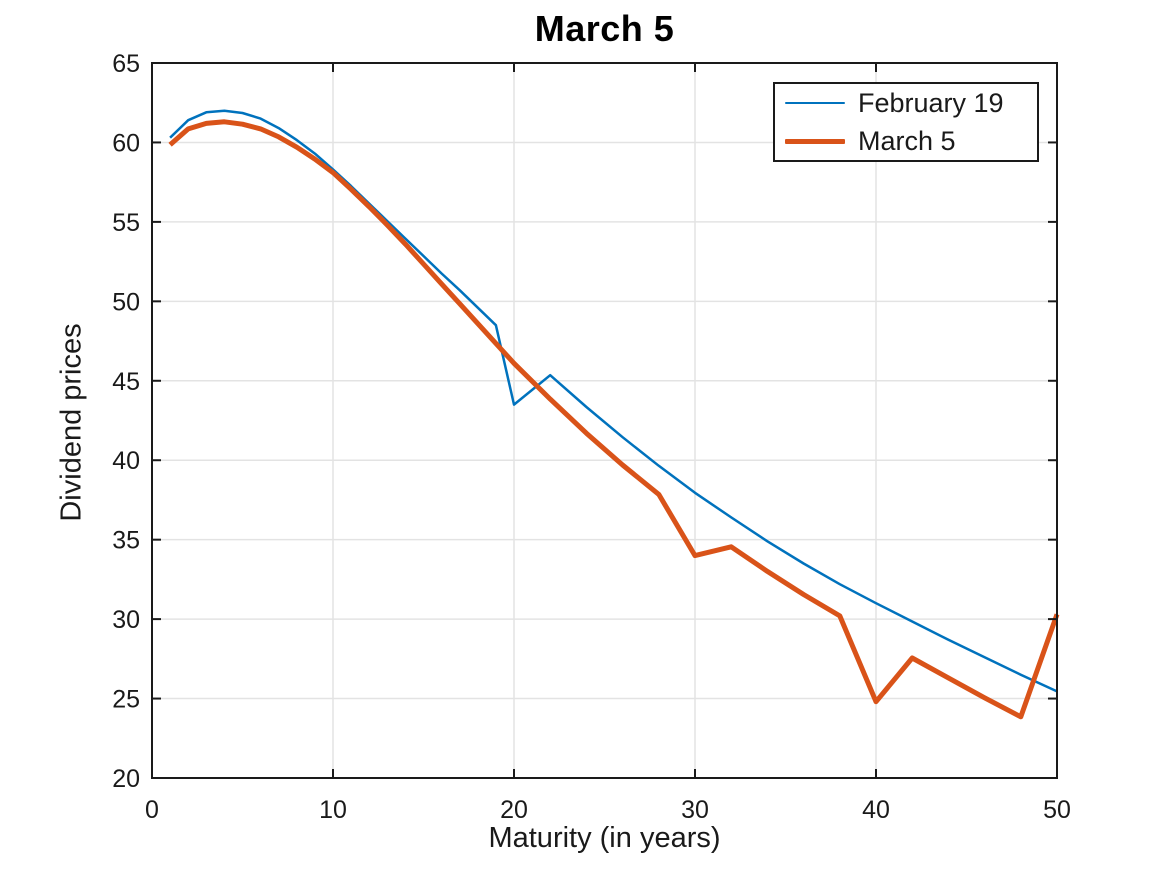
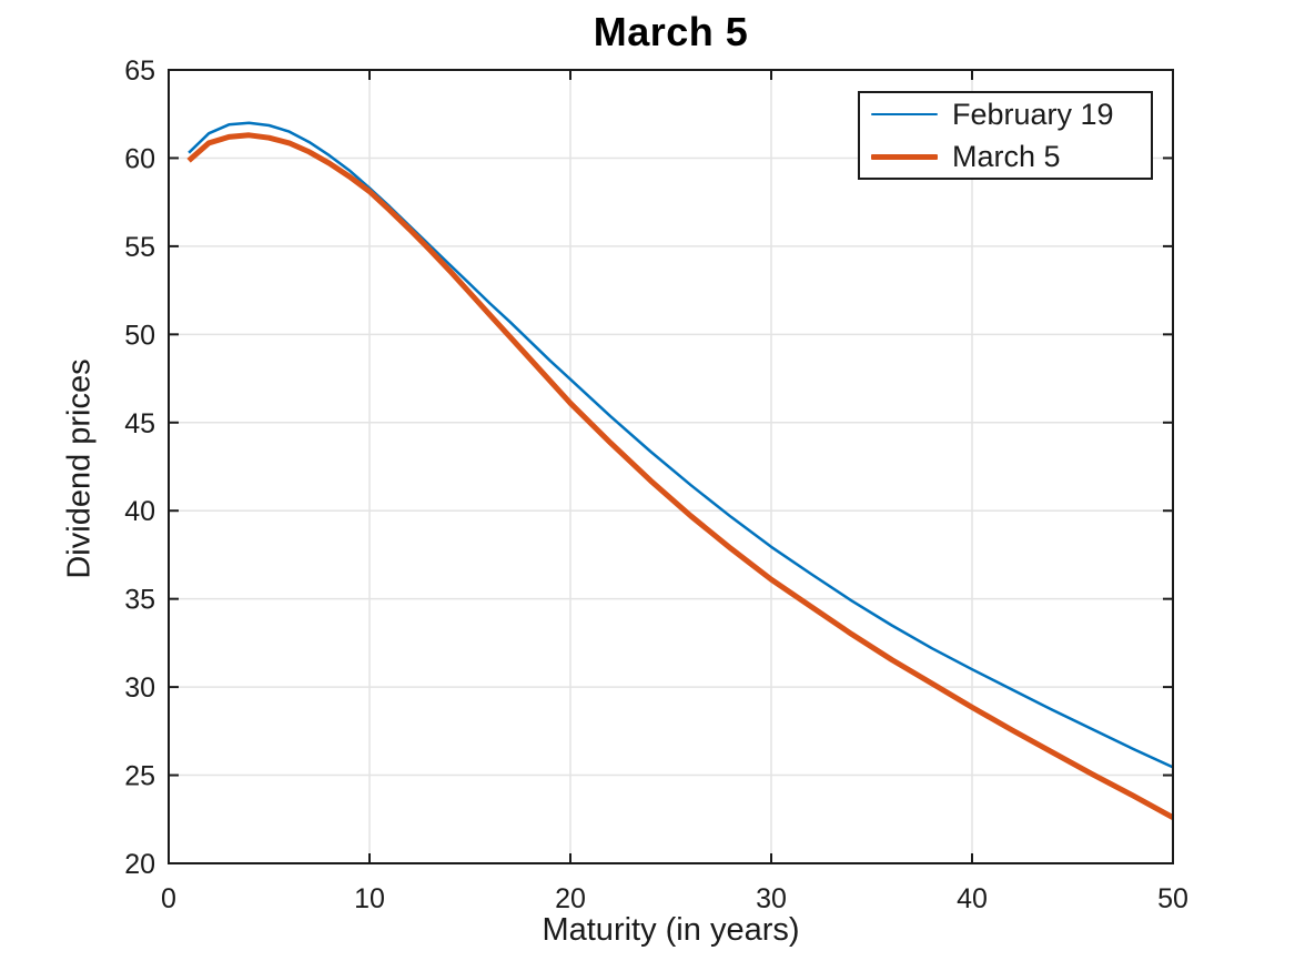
February 19/20: 43.5 -> 47.5
March 5/30: 34.0 -> 36.1
March 5/40: 24.8 -> 28.9
March 5/50: 30.3 -> 22.6
